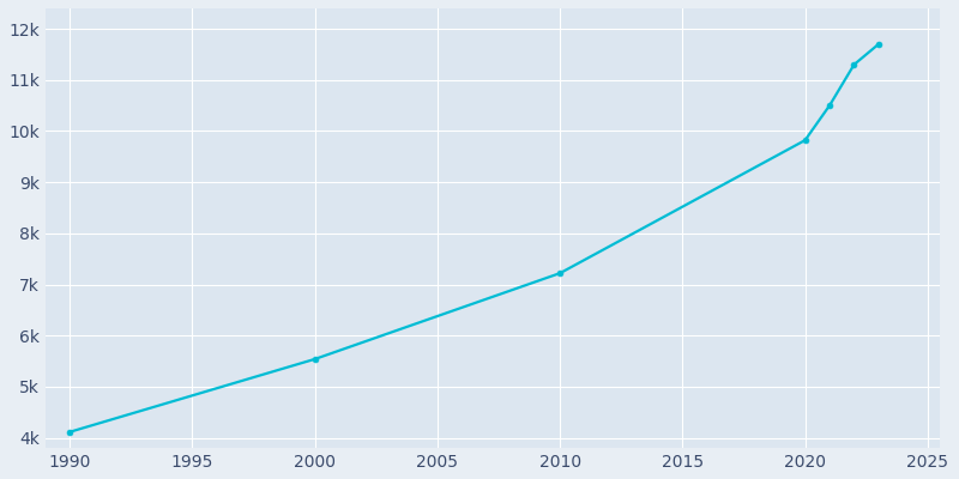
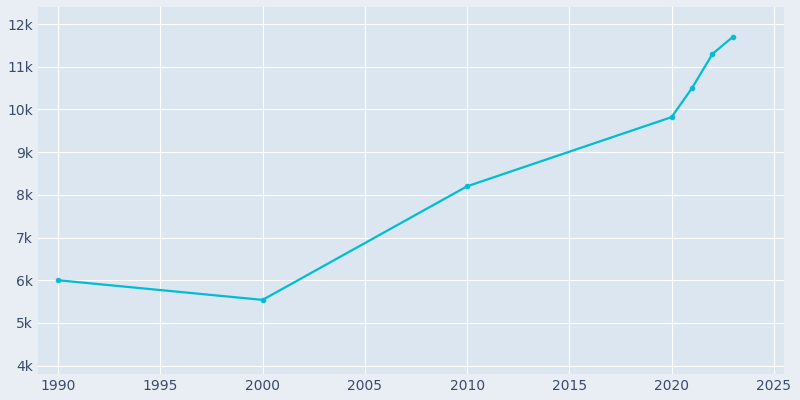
1990: 4.12k -> 6.00k
2010: 7.22k -> 8.20k
